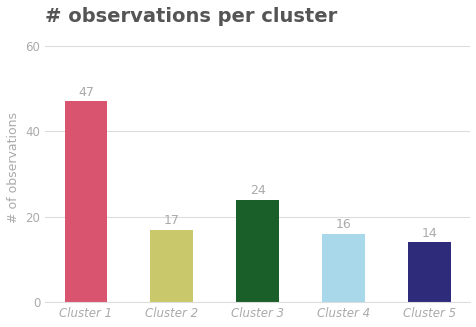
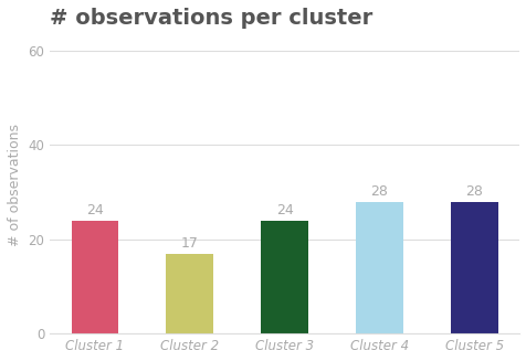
Cluster 1: 47 -> 24
Cluster 4: 16 -> 28
Cluster 5: 14 -> 28
